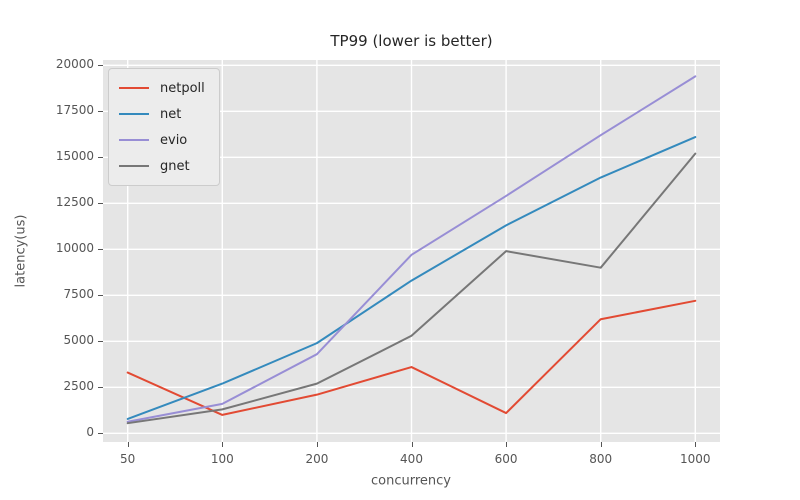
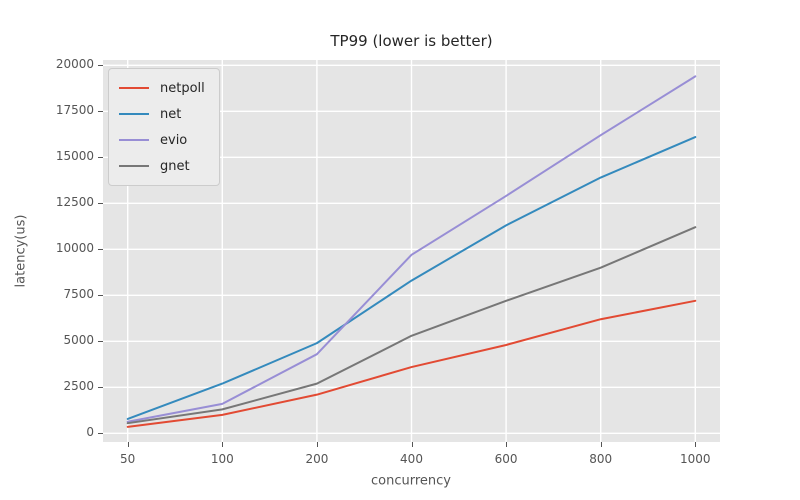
netpoll/50: 3300 -> 400
netpoll/600: 1100 -> 4800
gnet/600: 9900 -> 7200
gnet/1000: 15200 -> 11200
